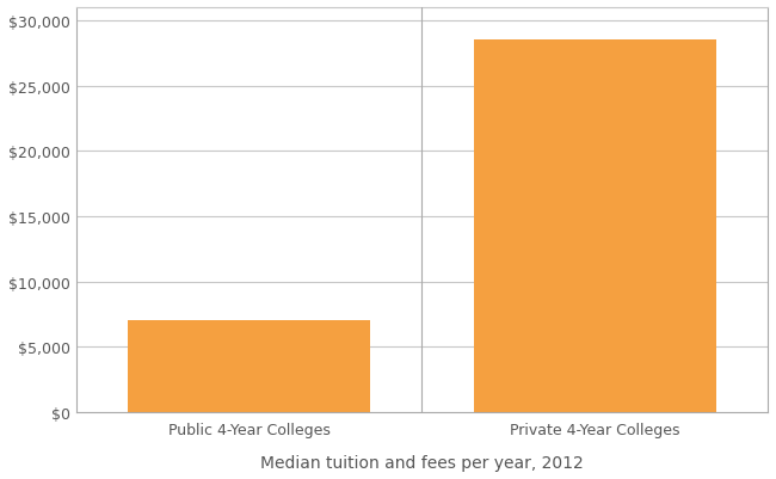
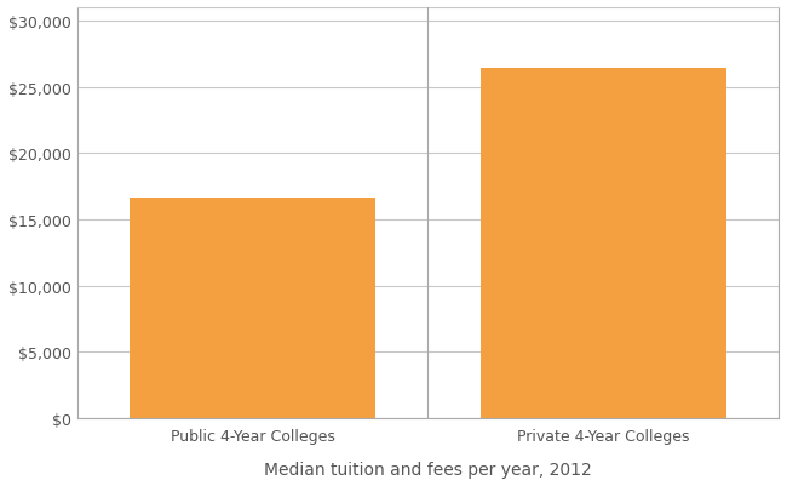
Public 4-Year Colleges: $7,000 -> $16,600
Private 4-Year Colleges: $28,500 -> $26,400
